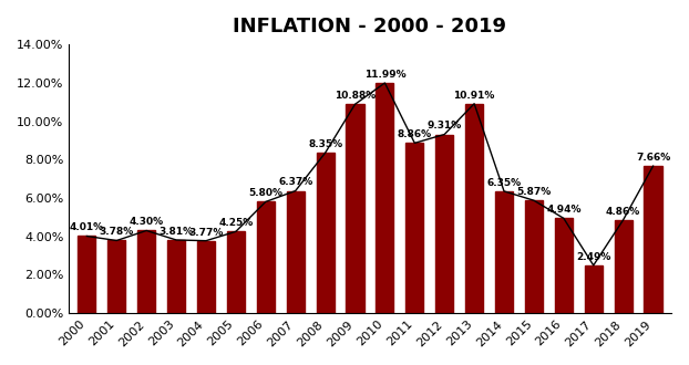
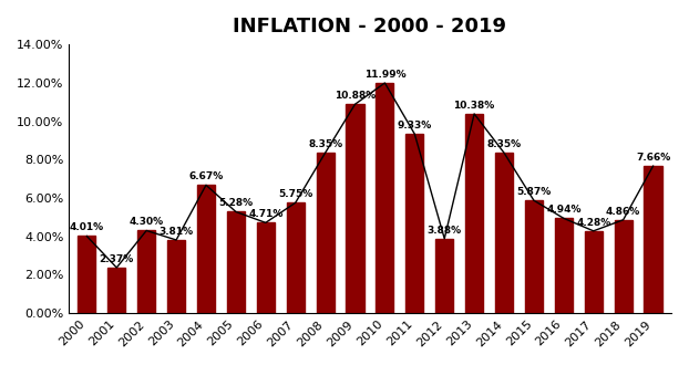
2001: 3.78% -> 2.37%
2004: 3.77% -> 6.67%
2005: 4.25% -> 5.28%
2006: 5.80% -> 4.71%
2007: 6.37% -> 5.75%
2011: 8.86% -> 9.33%
2012: 9.31% -> 3.88%
2013: 10.91% -> 10.38%
2014: 6.35% -> 8.35%
2017: 2.49% -> 4.28%
